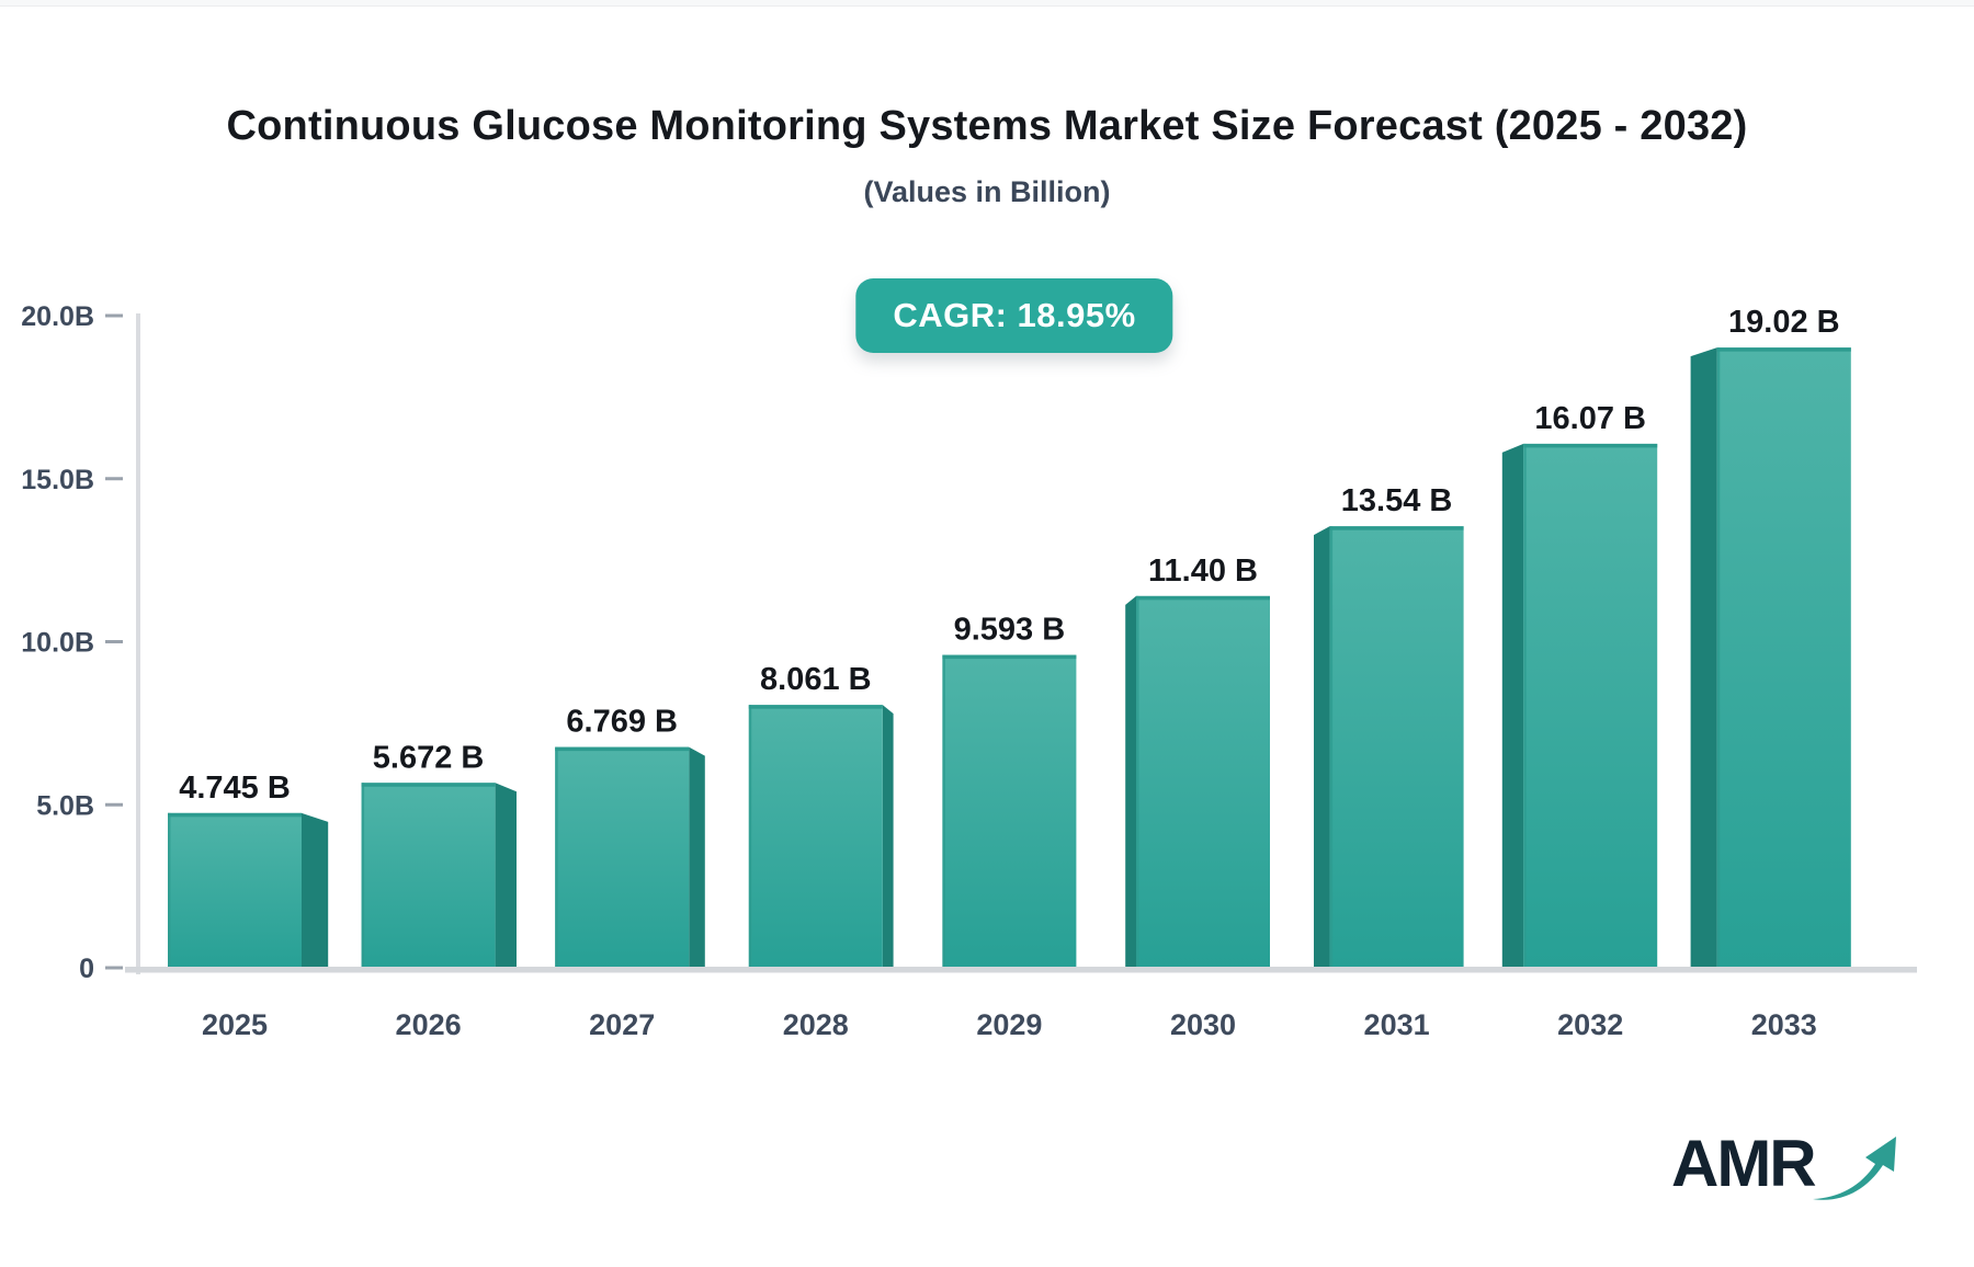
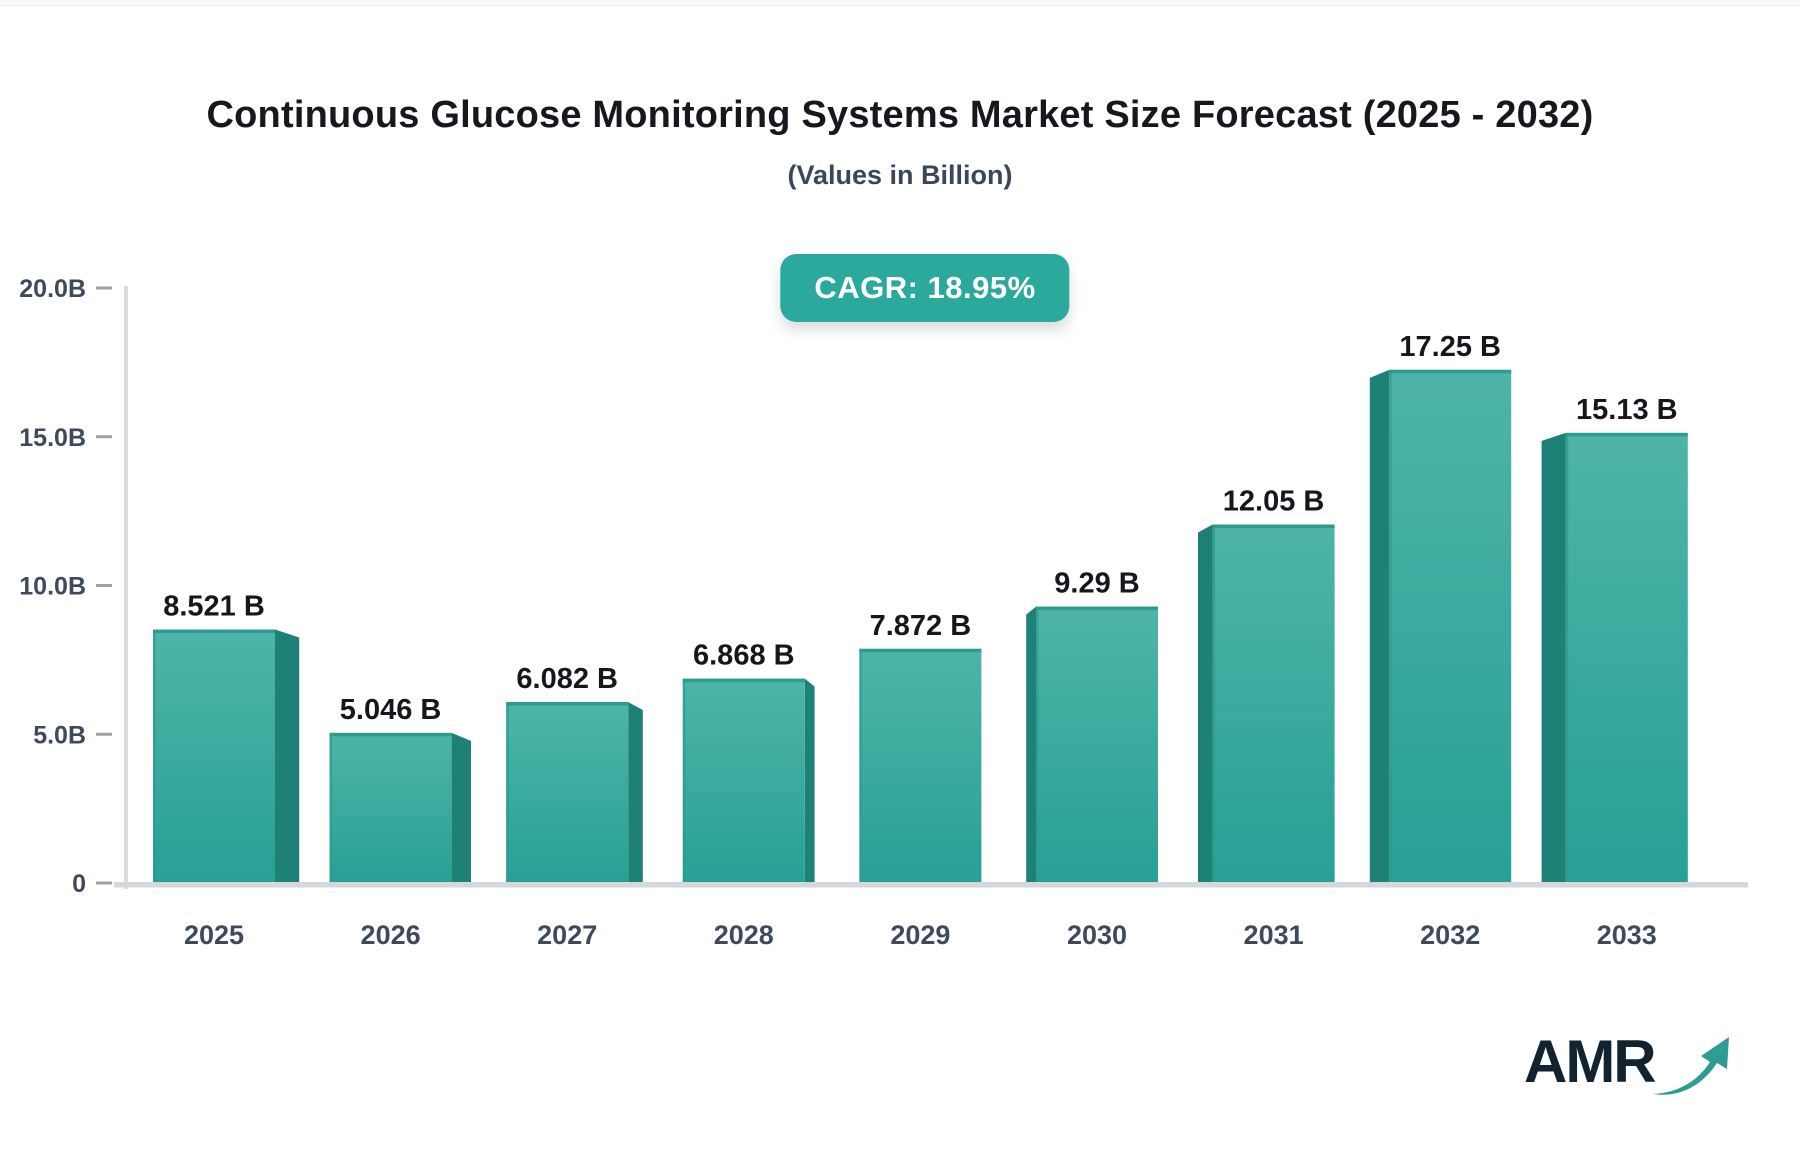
2025: 4.745 -> 8.521
2026: 5.672 -> 5.046
2027: 6.769 -> 6.082
2028: 8.061 -> 6.868
2029: 9.593 -> 7.872
2030: 11.40 -> 9.29
2031: 13.54 -> 12.05
2032: 16.07 -> 17.25
2033: 19.02 -> 15.13
